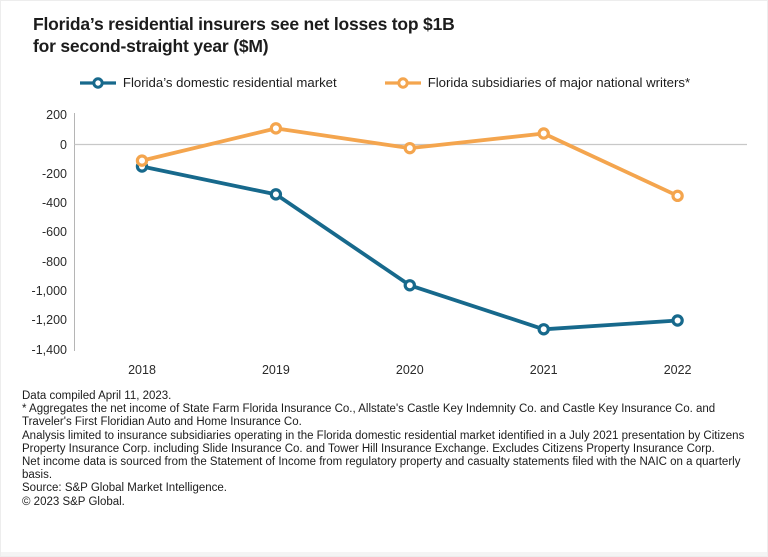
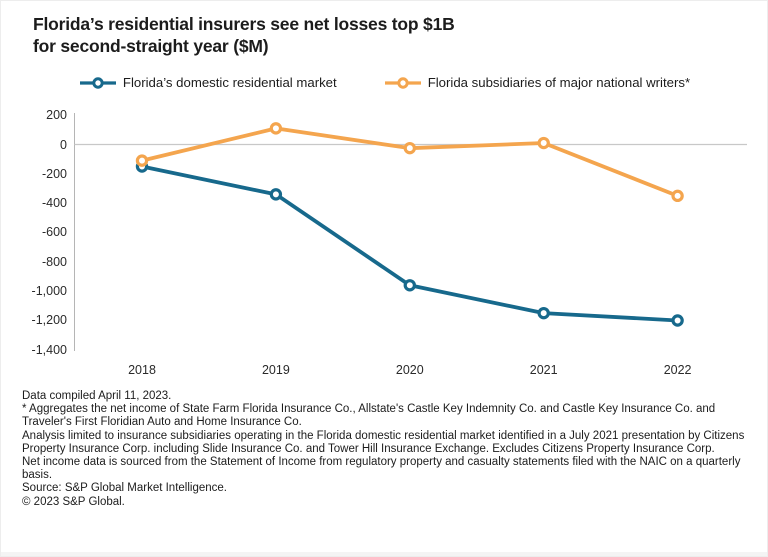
Florida’s domestic residential market/2021: -1260 -> -1150
Florida subsidiaries of major national writers*/2021: 80 -> 10
